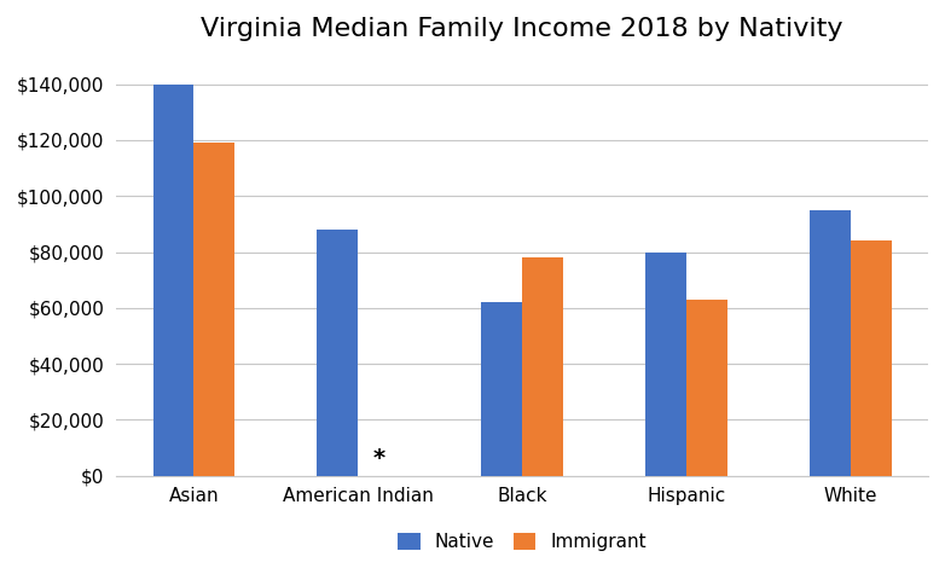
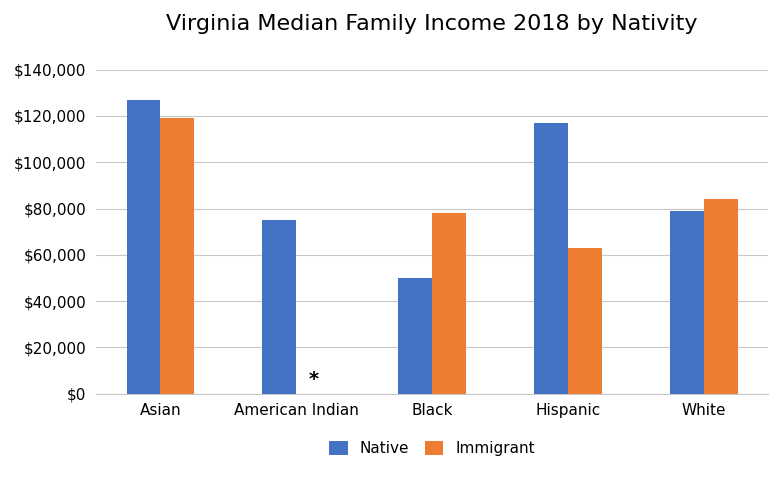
Native/Asian: $140,000 -> $127,000
Native/American Indian: $88,000 -> $75,000
Native/Black: $62,000 -> $50,000
Native/Hispanic: $80,000 -> $117,000
Native/White: $95,000 -> $79,000
